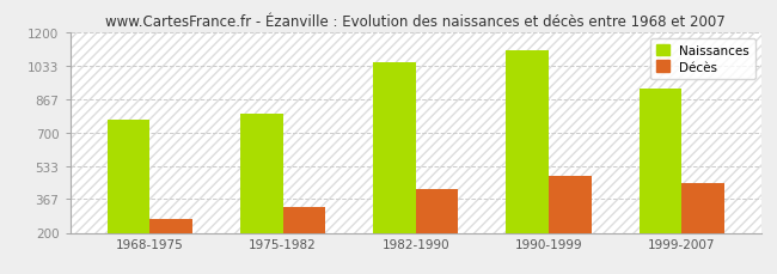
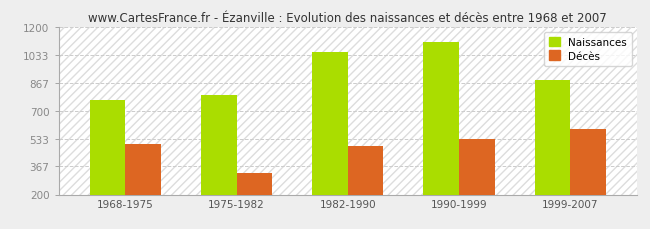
Décès/1968-1975: 270 -> 500
Décès/1982-1990: 420 -> 490
Décès/1990-1999: 480 -> 530
Naissances/1999-2007: 920 -> 880
Décès/1999-2007: 450 -> 590
